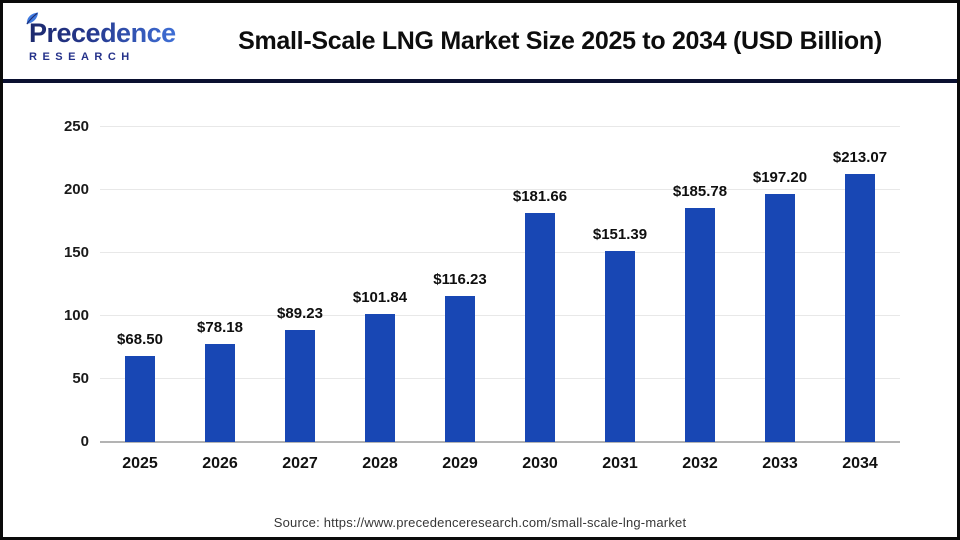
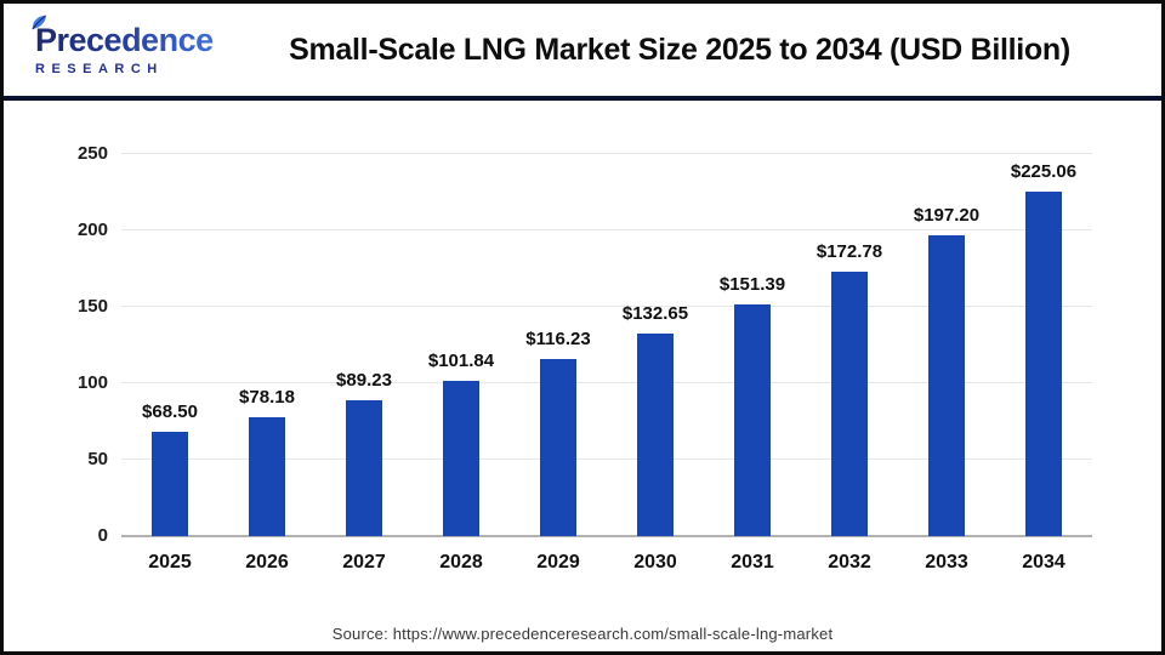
2030: $181.66 -> $132.65
2032: $185.78 -> $172.78
2034: $213.07 -> $225.06
